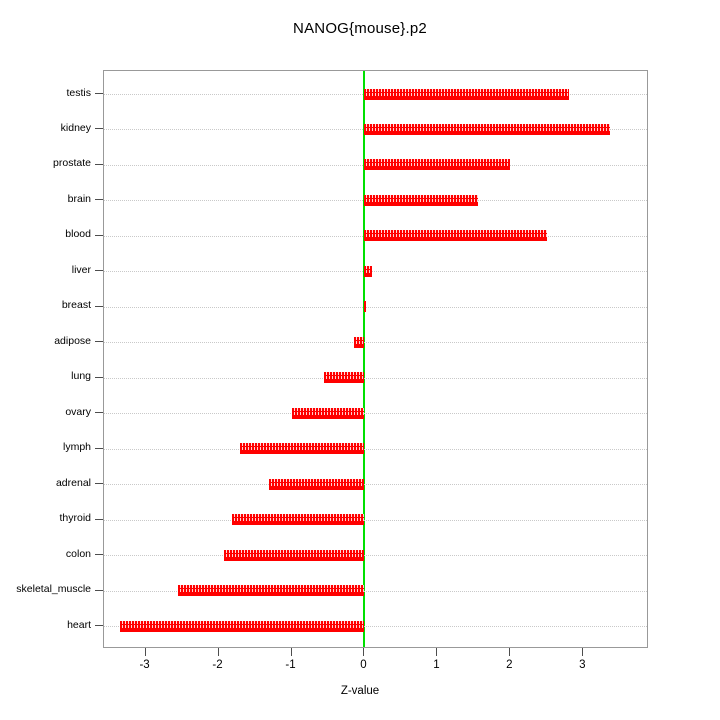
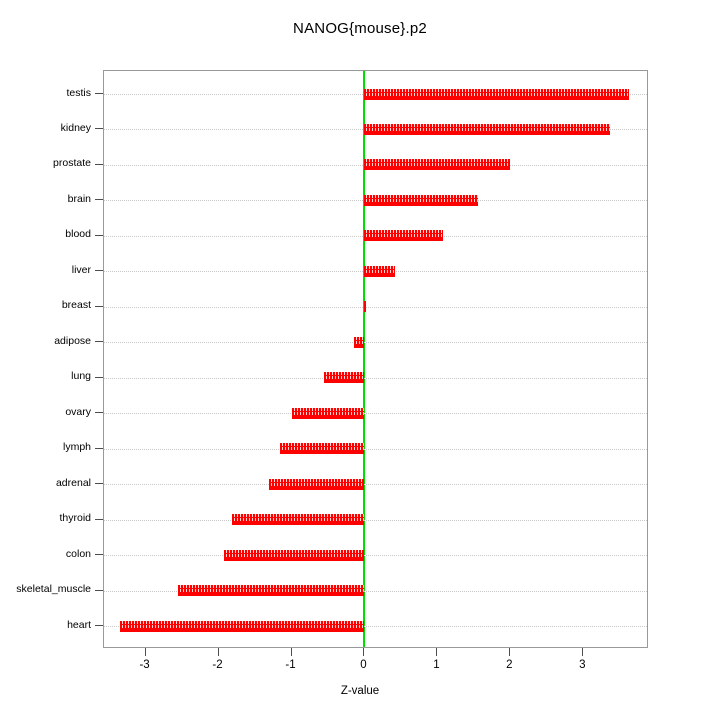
testis: 2.8 -> 3.6
blood: 2.5 -> 1.1
liver: 0.1 -> 0.4
lymph: -1.7 -> -1.2
